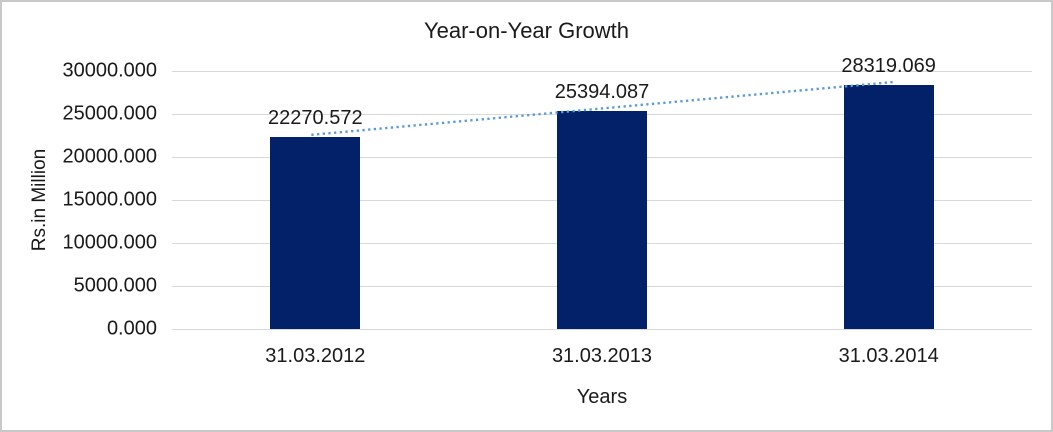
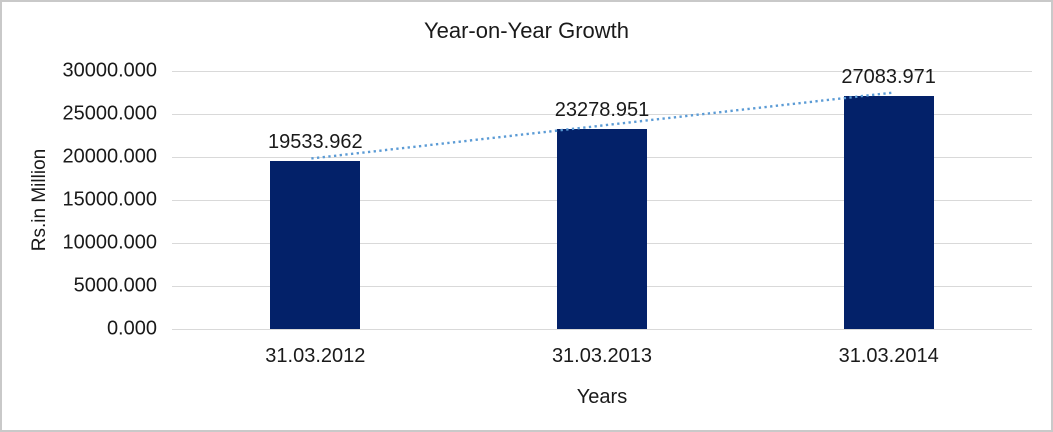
31.03.2012: 22270.572 -> 19533.962
31.03.2013: 25394.087 -> 23278.951
31.03.2014: 28319.069 -> 27083.971
